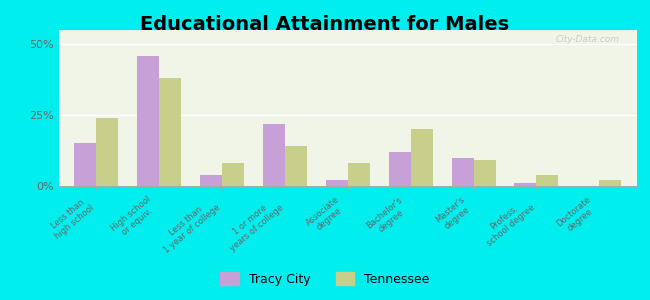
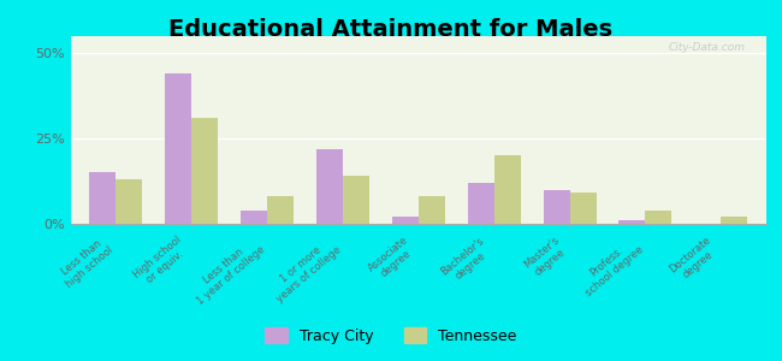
Tennessee/Less than high school: 24% -> 13%
Tracy City/High school or equiv.: 46% -> 44%
Tennessee/High school or equiv.: 38% -> 31%
